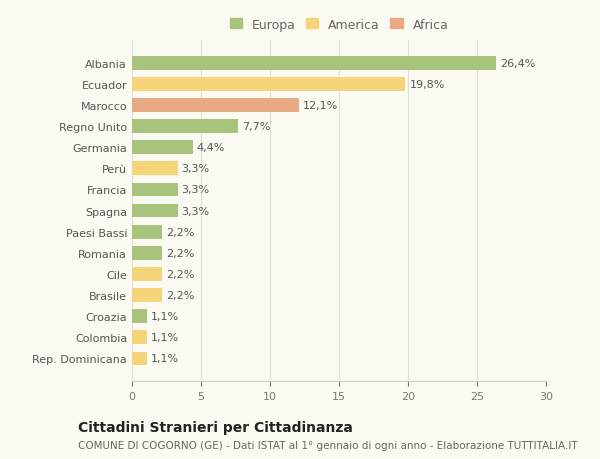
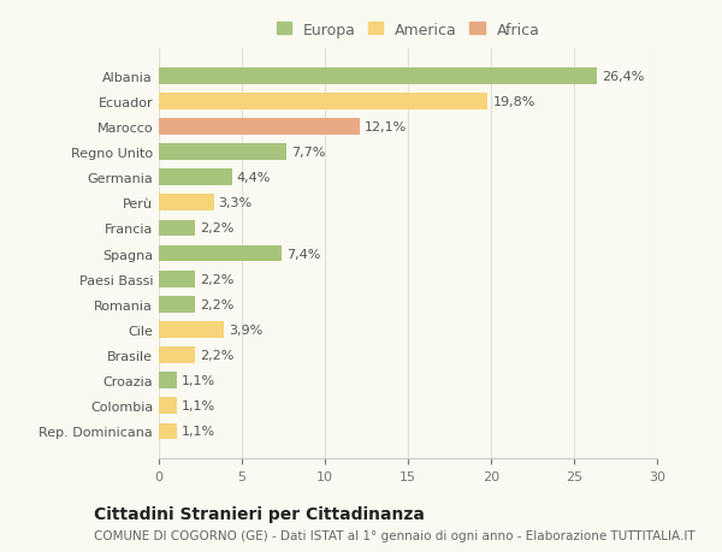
Francia: 3,3% -> 2,2%
Spagna: 3,3% -> 7,4%
Cile: 2,2% -> 3,9%
